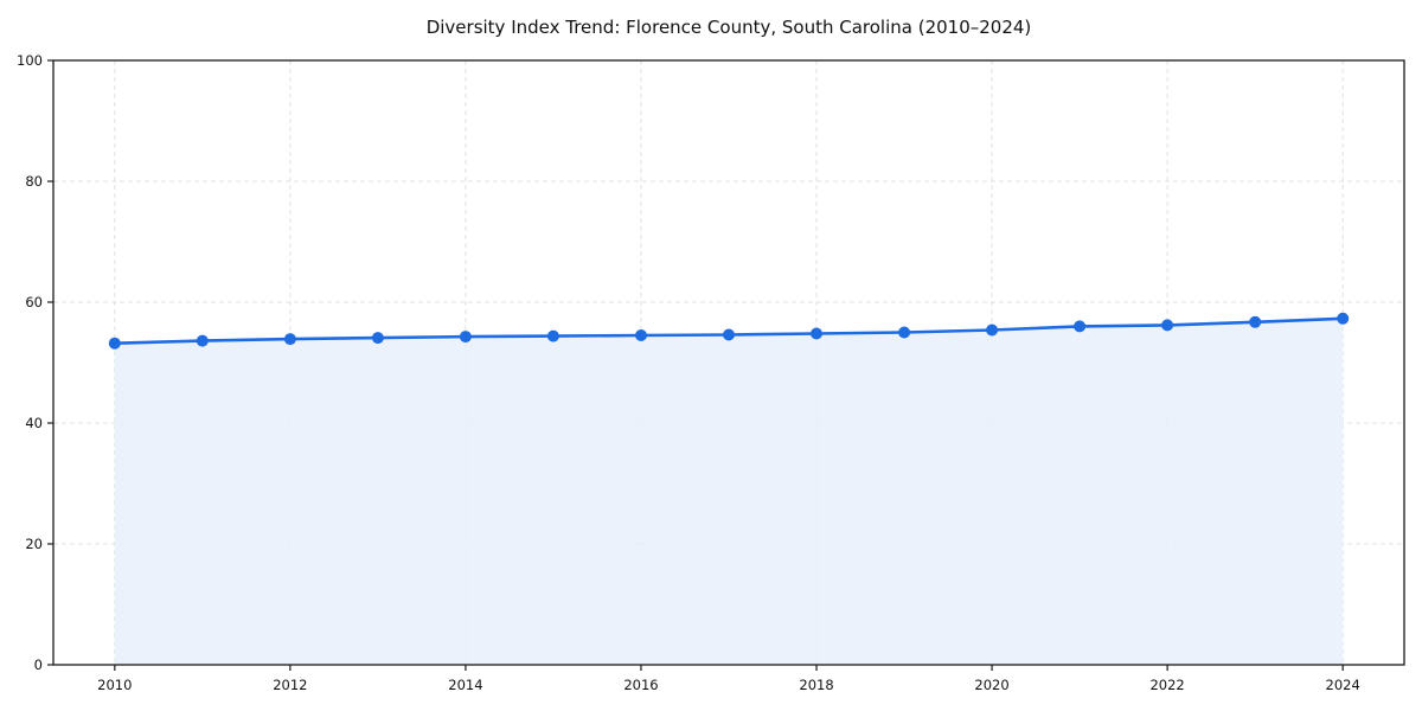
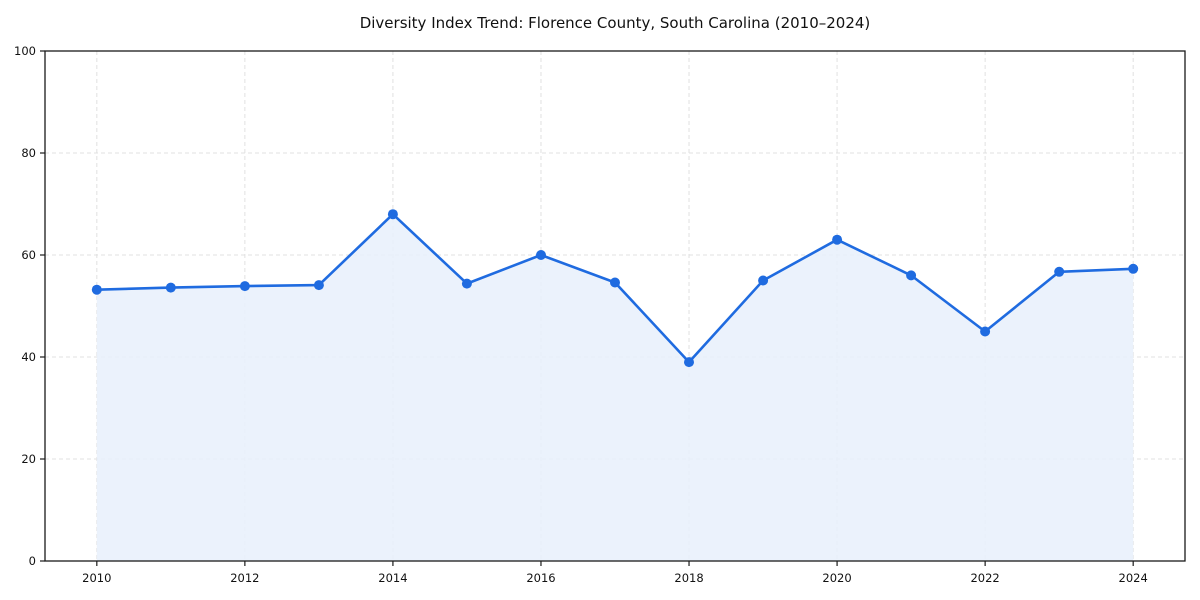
2014: 54 -> 68
2016: 54 -> 60
2018: 55 -> 39
2020: 55 -> 63
2022: 56 -> 45
